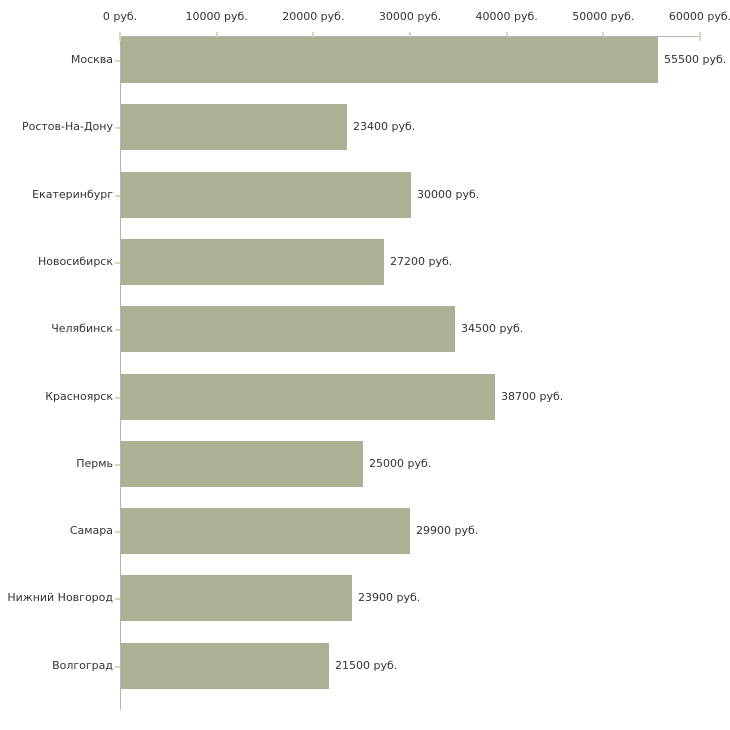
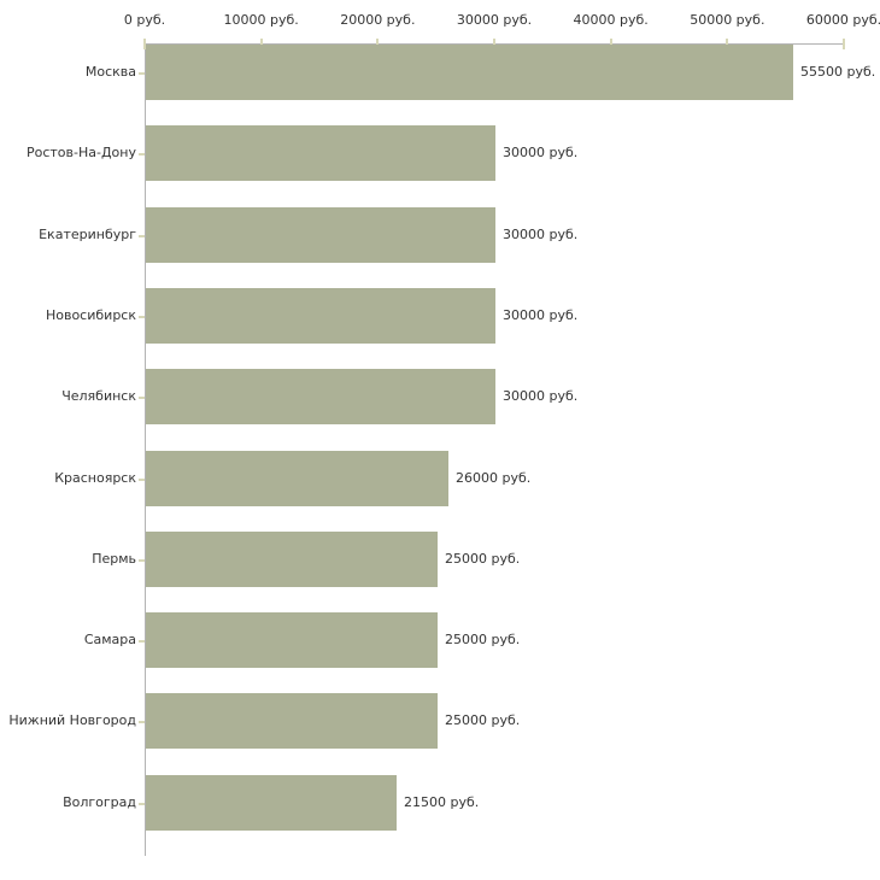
Ростов-На-Дону: 23400 -> 30000
Новосибирск: 27200 -> 30000
Челябинск: 34500 -> 30000
Красноярск: 38700 -> 26000
Самара: 29900 -> 25000
Нижний Новгород: 23900 -> 25000
